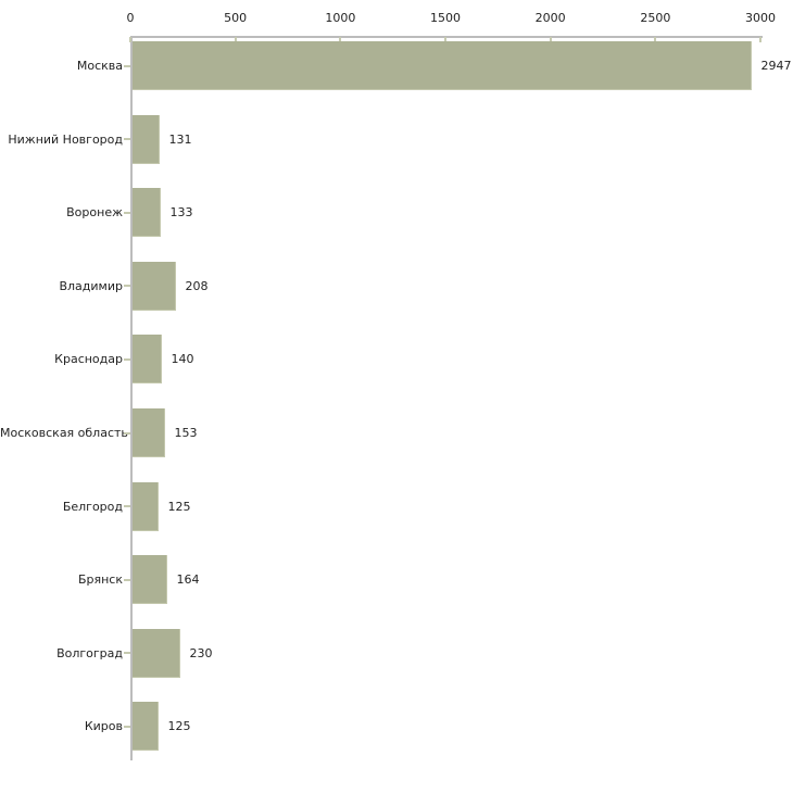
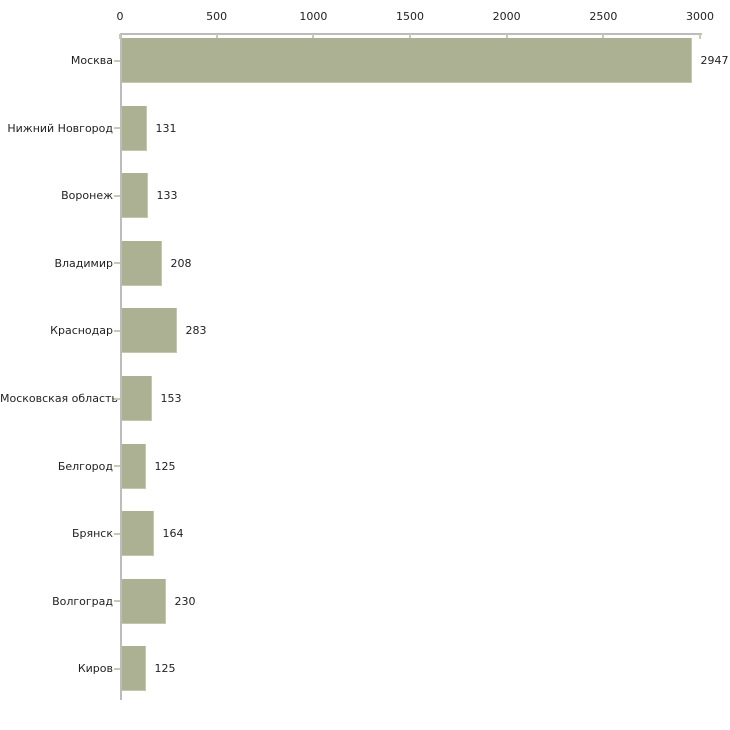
Краснодар: 140 -> 283
